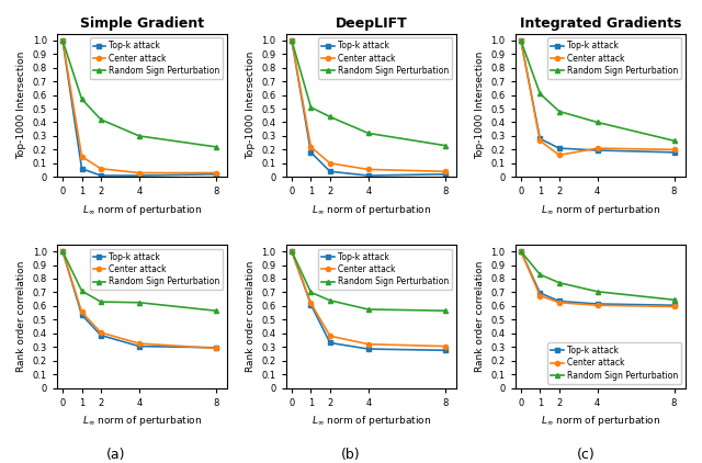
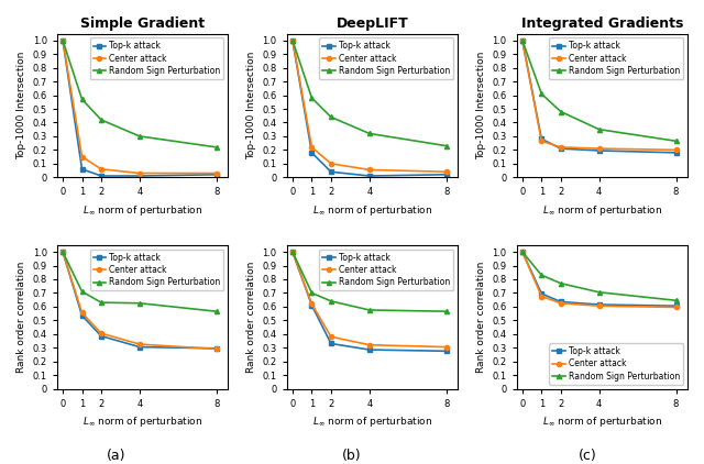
DeepLIFT/Random Sign Perturbation/1: 0.51 -> 0.58
Integrated Gradients/Center attack/2: 0.16 -> 0.22
Integrated Gradients/Random Sign Perturbation/4: 0.40 -> 0.35
